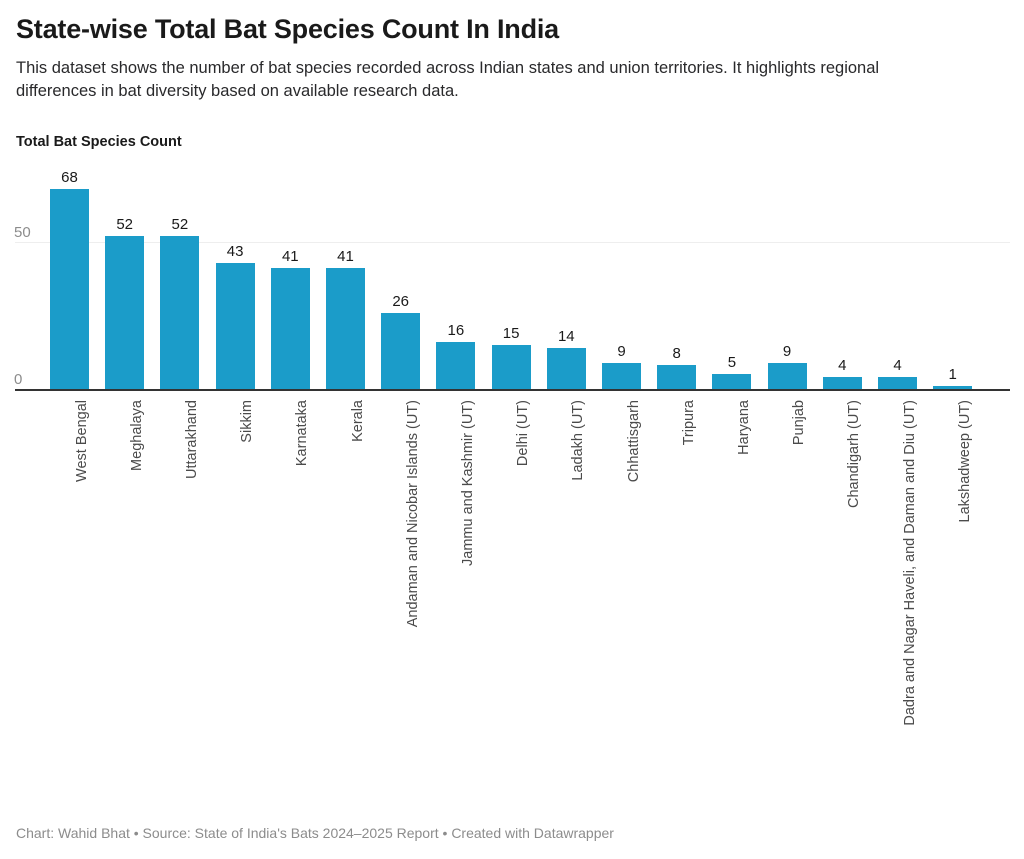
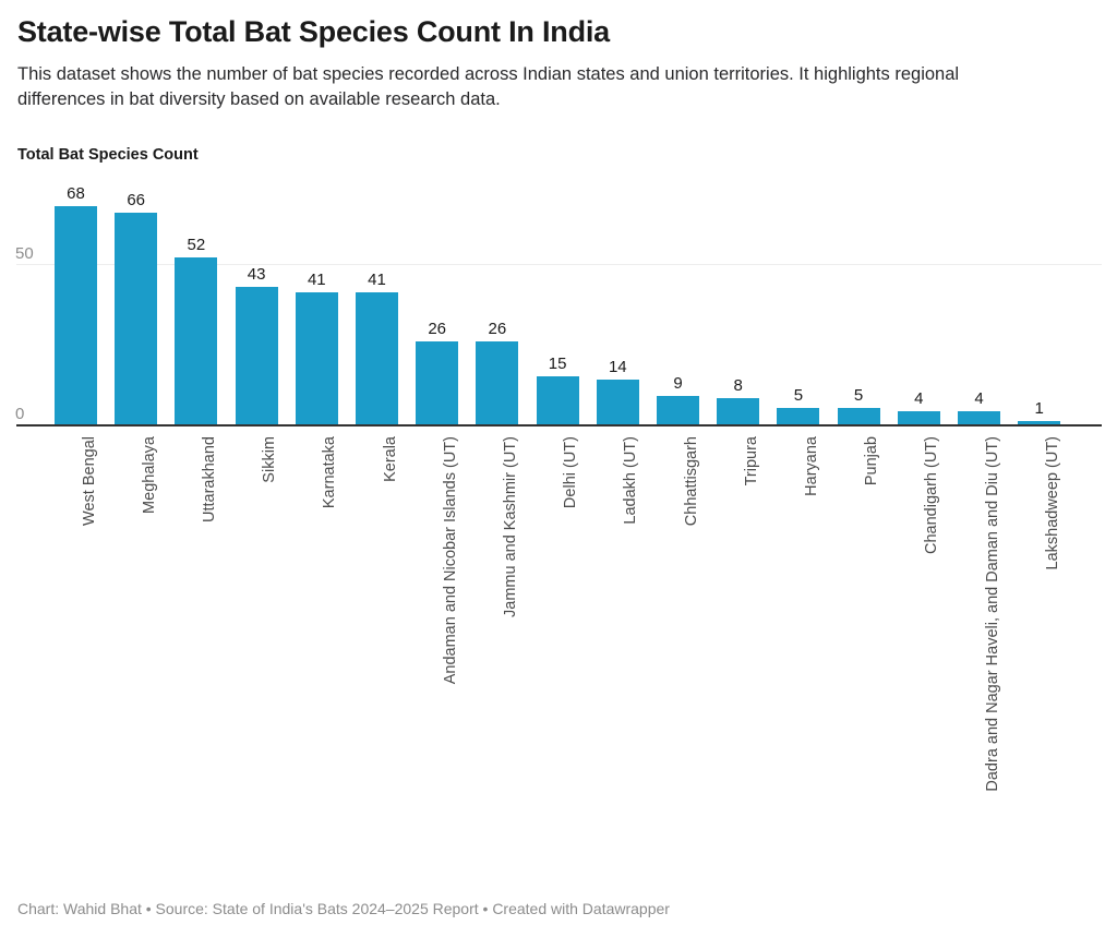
Meghalaya: 52 -> 66
Jammu and Kashmir (UT): 16 -> 26
Punjab: 9 -> 5
